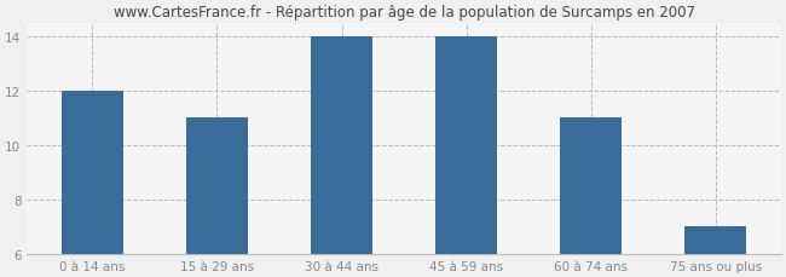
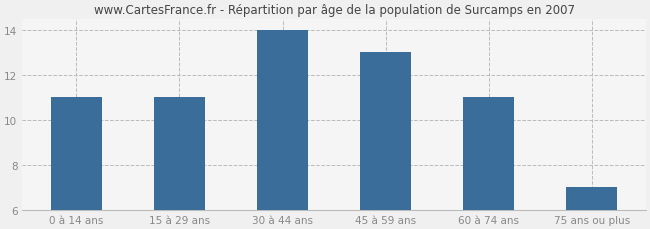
0 à 14 ans: 12 -> 11
45 à 59 ans: 14 -> 13
